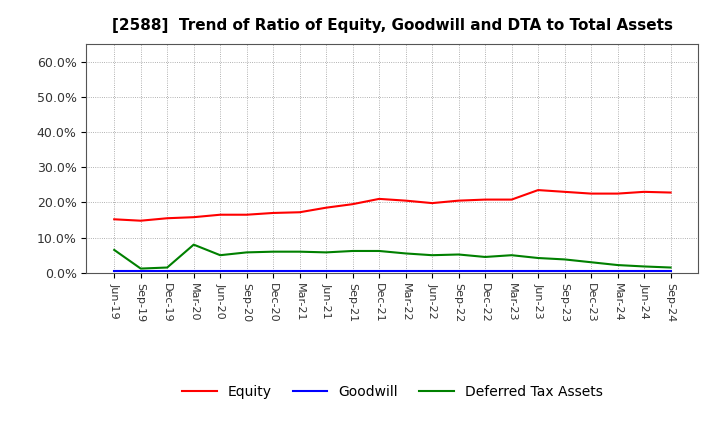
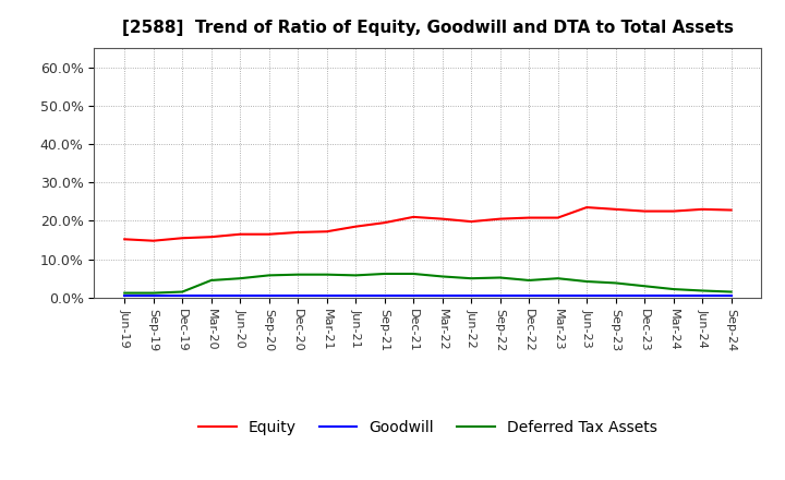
Deferred Tax Assets/Jun-19: 6.5% -> 1.2%
Deferred Tax Assets/Mar-20: 8.0% -> 4.5%
